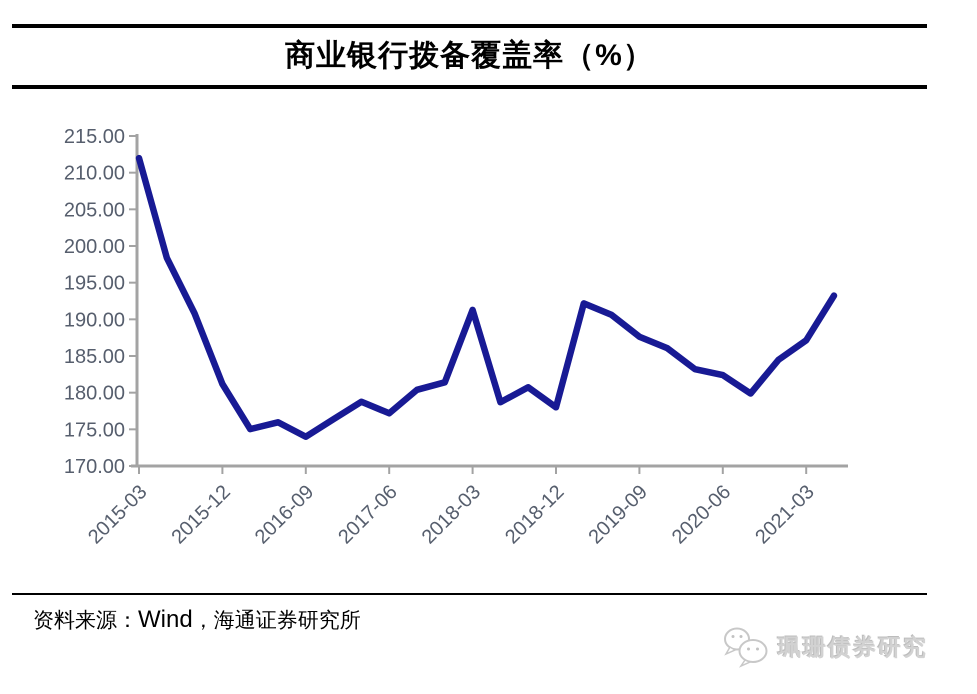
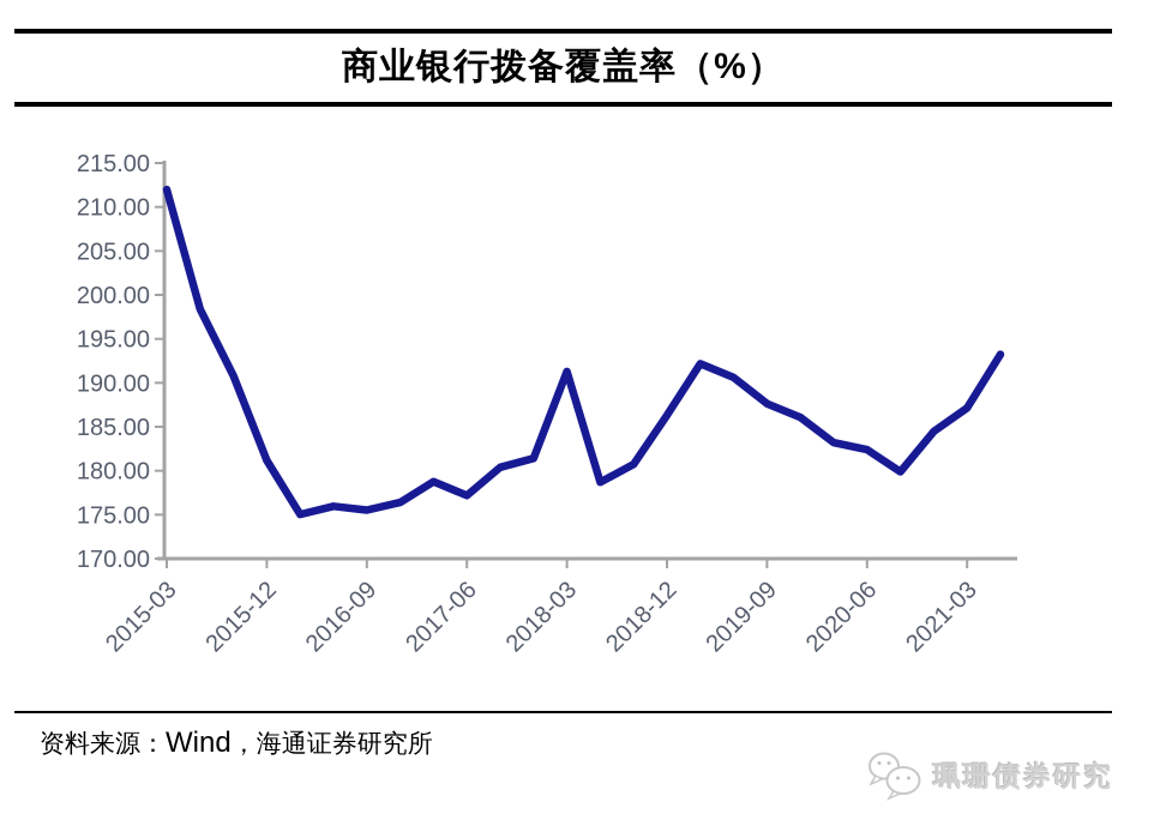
2016-09: 174 -> 176
2018-12: 178 -> 186
